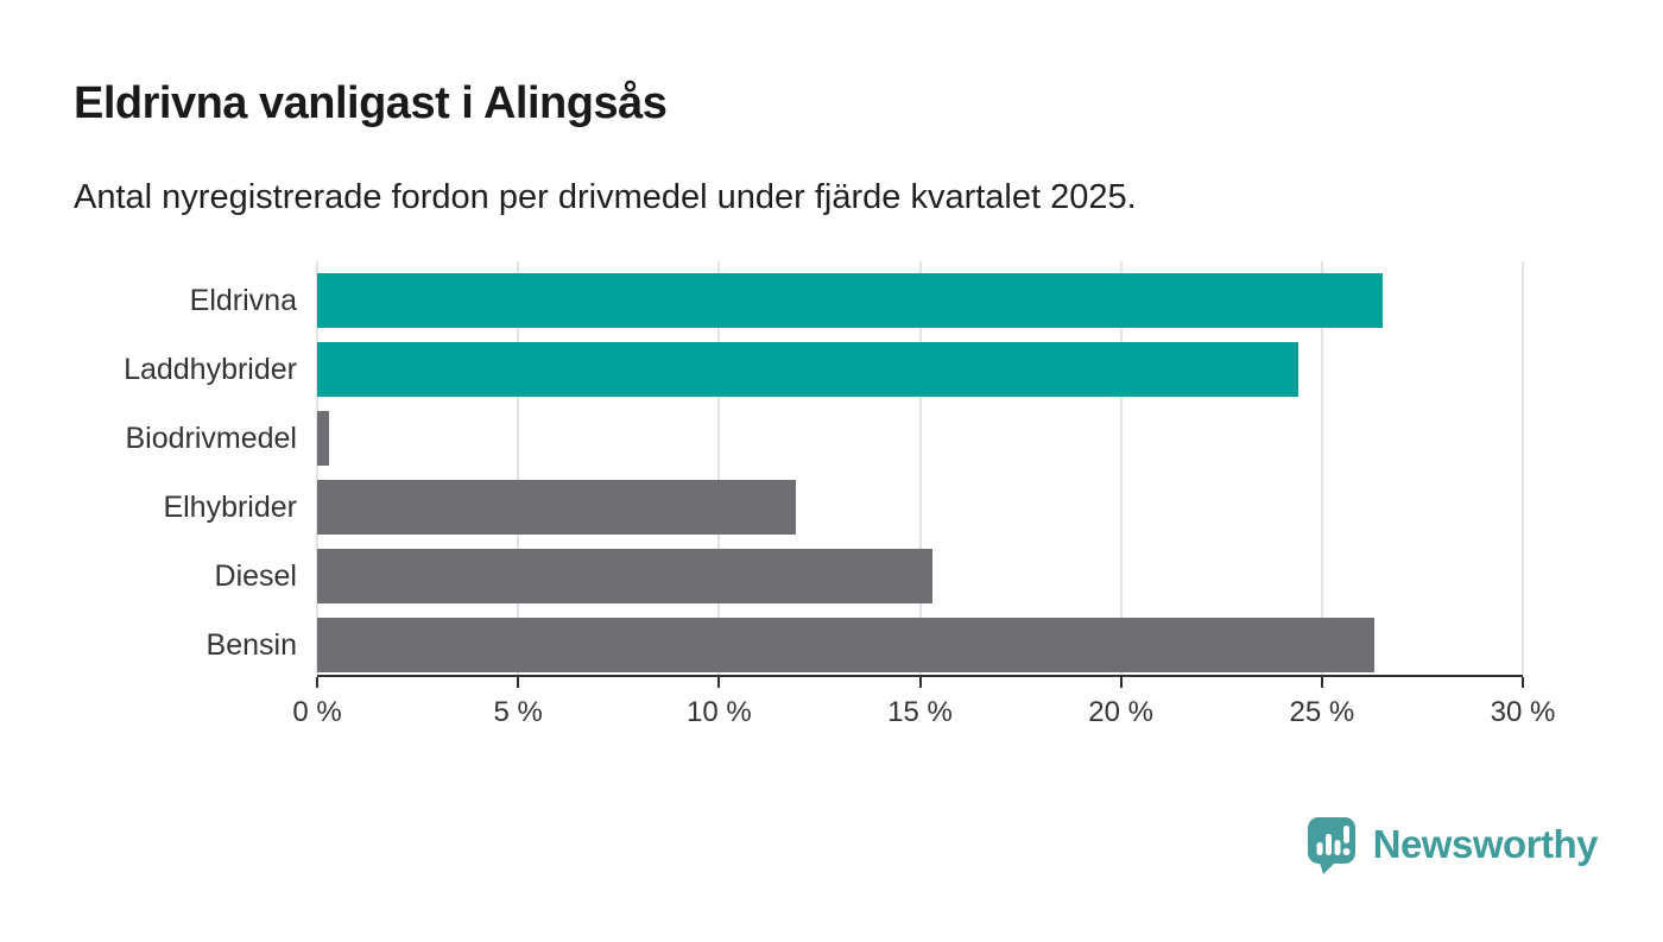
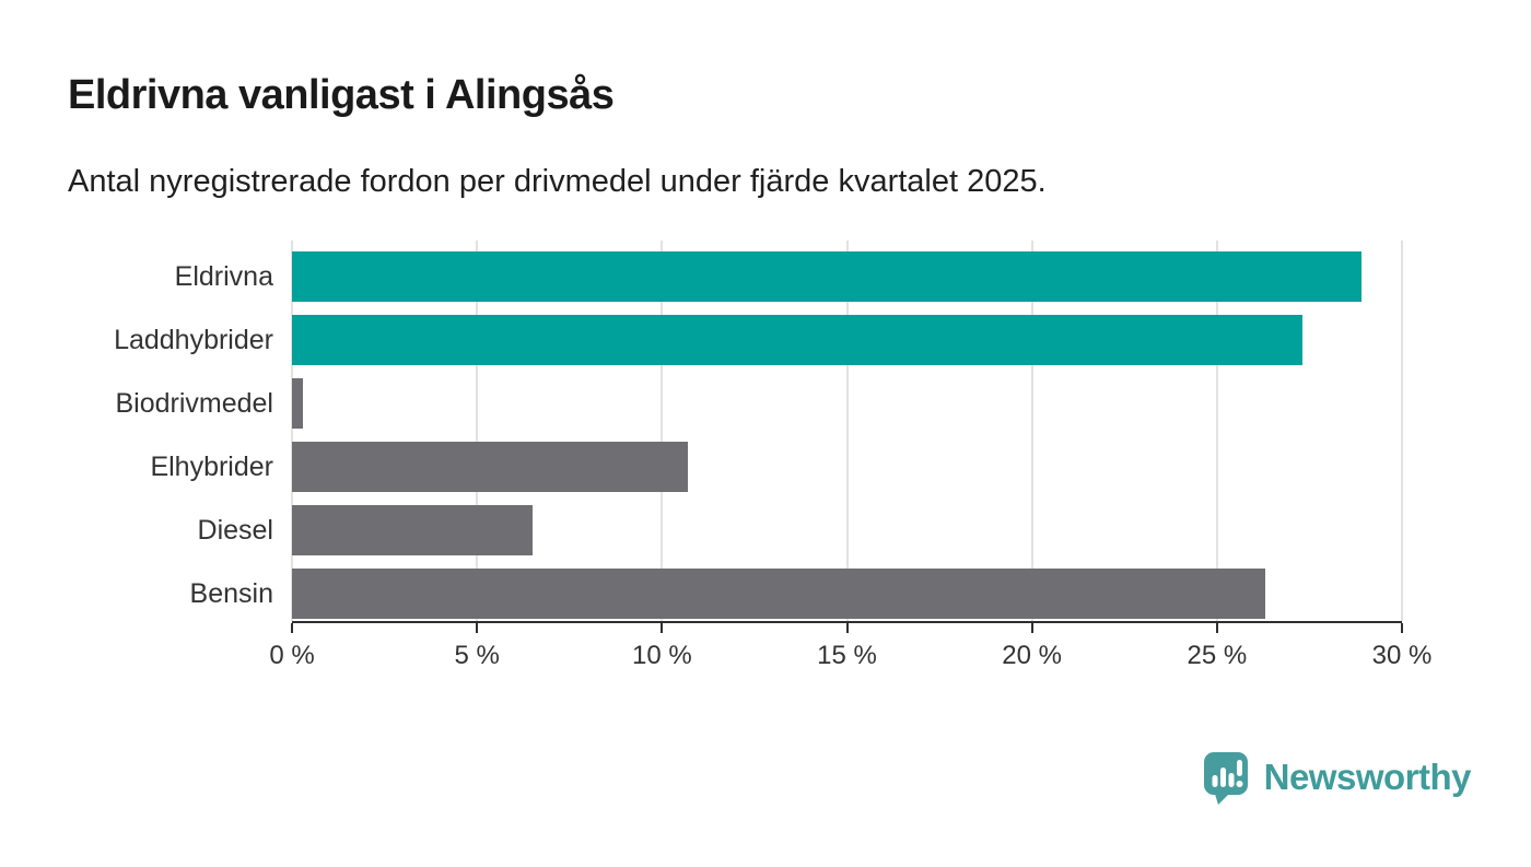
Eldrivna: 26.5% -> 28.9%
Laddhybrider: 24.4% -> 27.3%
Elhybrider: 11.9% -> 10.7%
Diesel: 15.3% -> 6.5%
